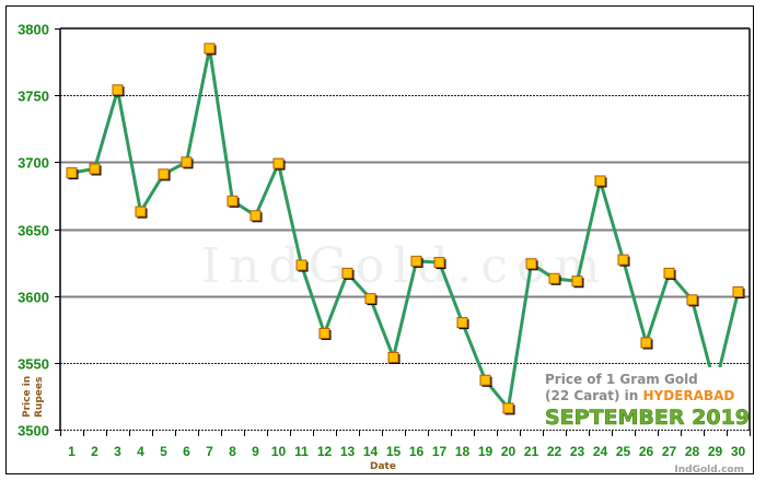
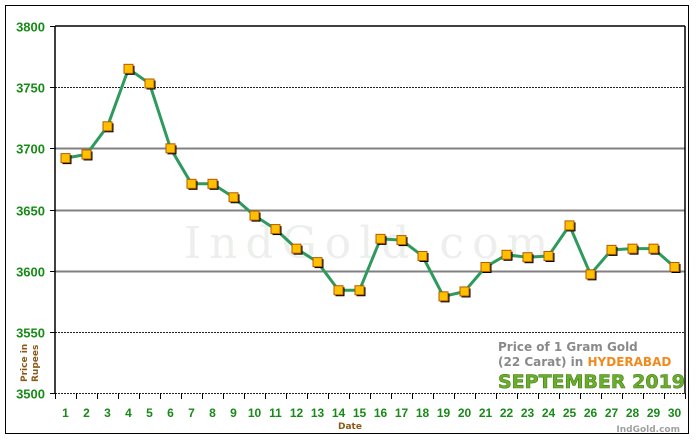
3: 3754 -> 3718
4: 3663 -> 3765
5: 3691 -> 3753
7: 3785 -> 3671
10: 3699 -> 3645
11: 3623 -> 3634
12: 3572 -> 3618
13: 3617 -> 3607
14: 3598 -> 3584
15: 3554 -> 3584
18: 3580 -> 3612
19: 3537 -> 3579
20: 3516 -> 3583
21: 3624 -> 3603
24: 3686 -> 3612
25: 3627 -> 3637
26: 3565 -> 3597
28: 3597 -> 3618
29: 3532 -> 3618
